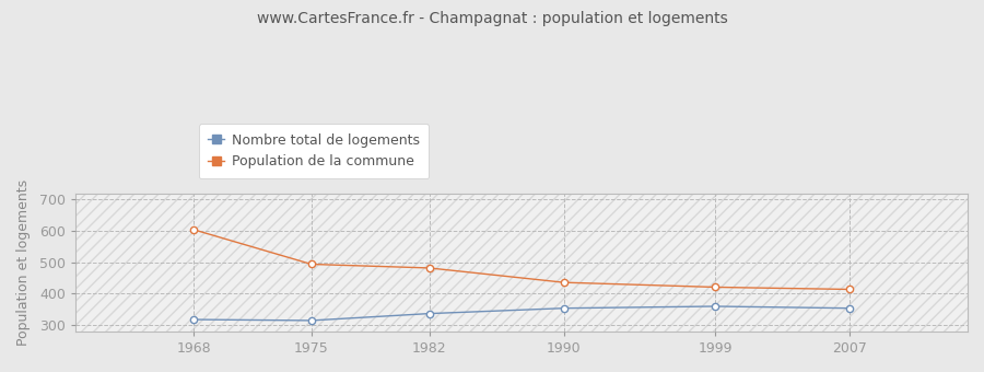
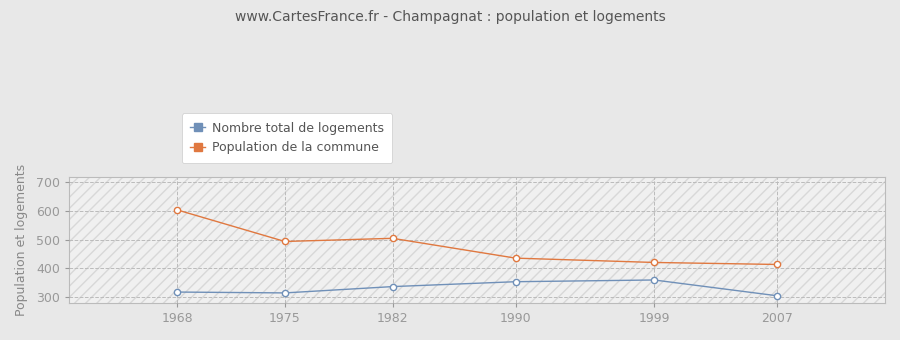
Population de la commune/1982: 482 -> 505
Nombre total de logements/2007: 354 -> 305
